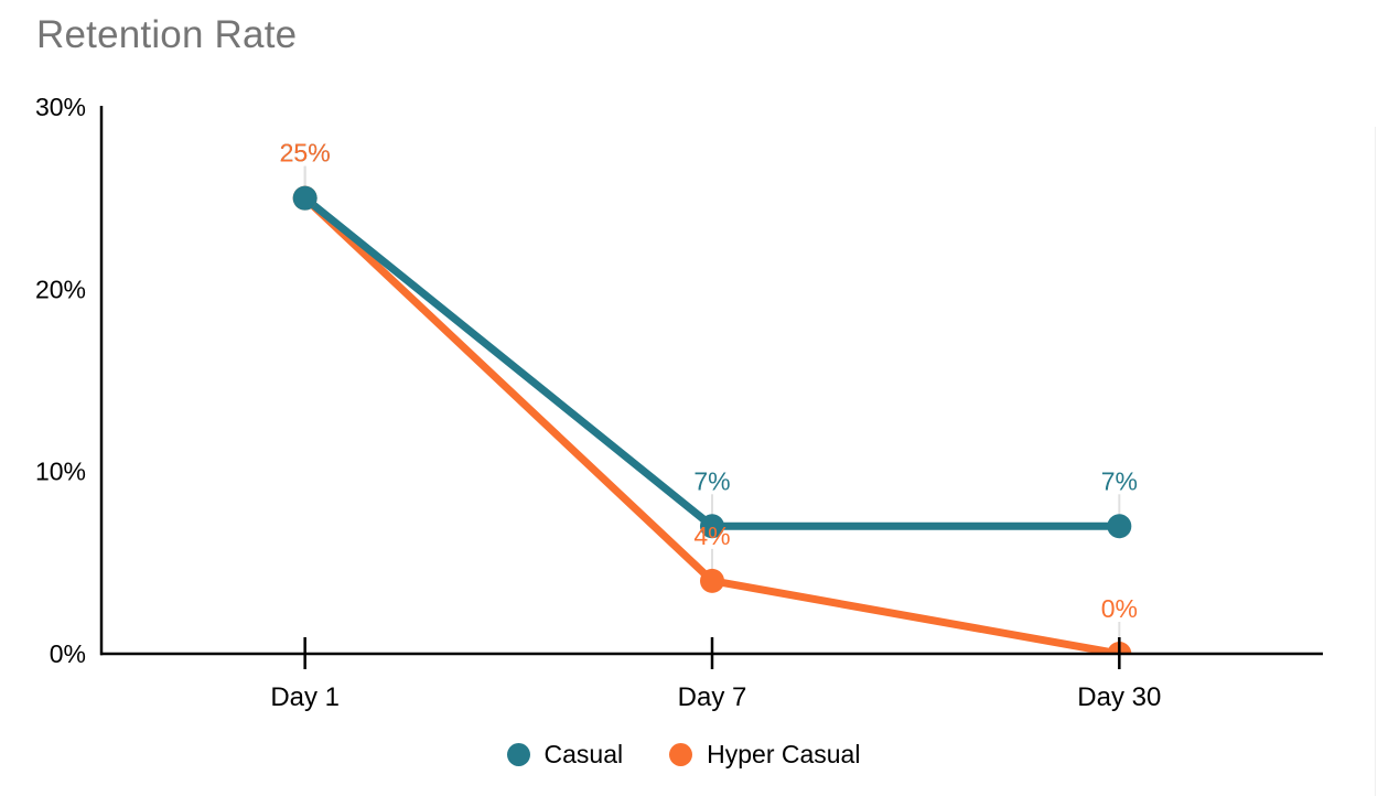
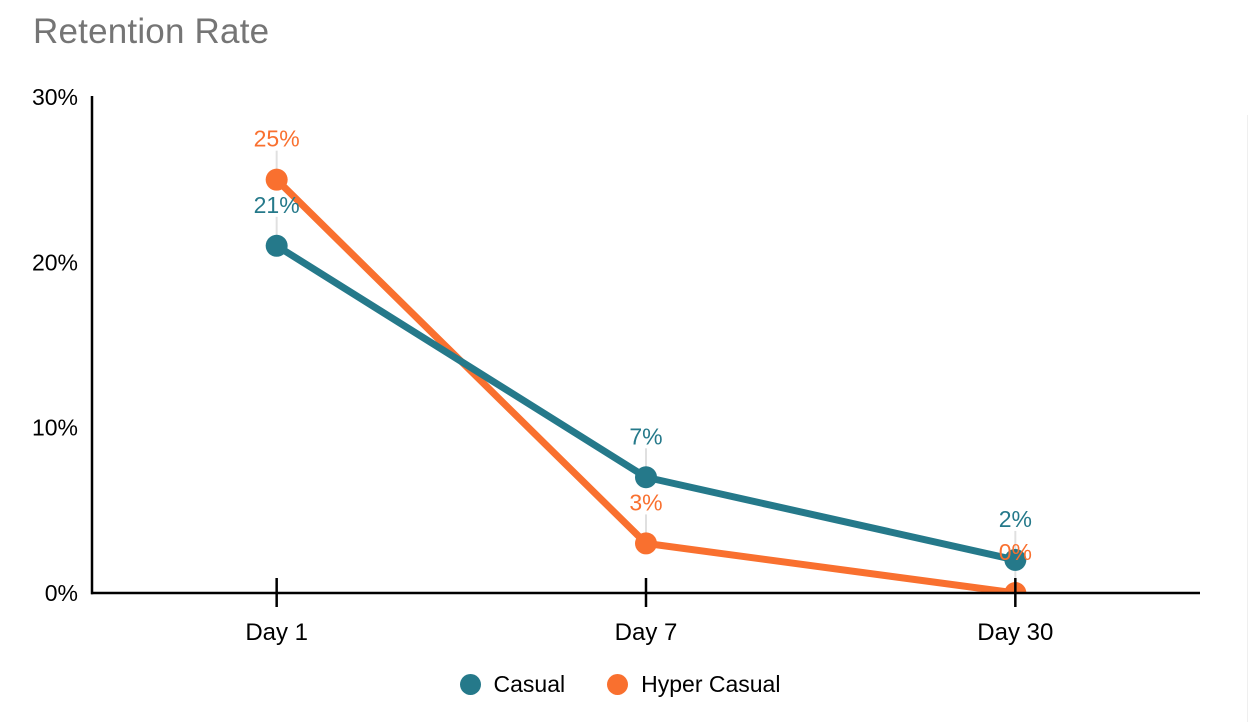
Casual/Day 1: 25% -> 21%
Hyper Casual/Day 7: 4% -> 3%
Casual/Day 30: 7% -> 2%
